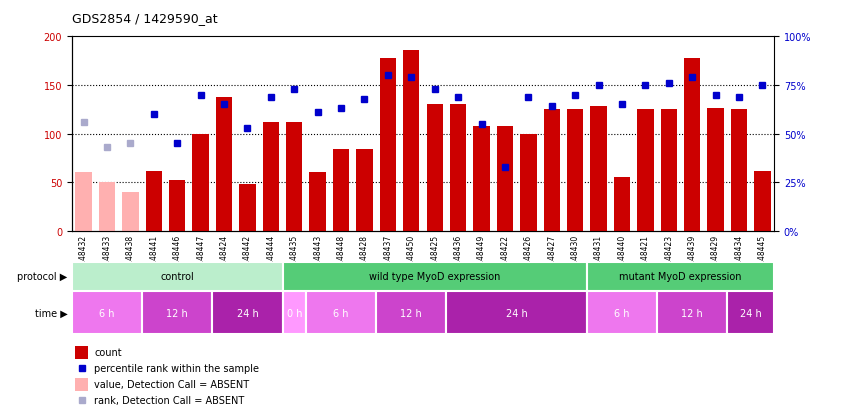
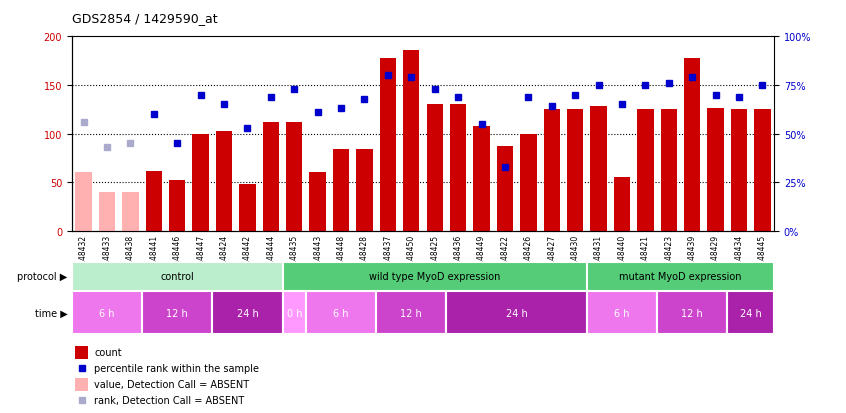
GSM148433: 50 -> 40
GSM148424: 138 -> 103
GSM148422: 108 -> 87
GSM148445: 62 -> 125
